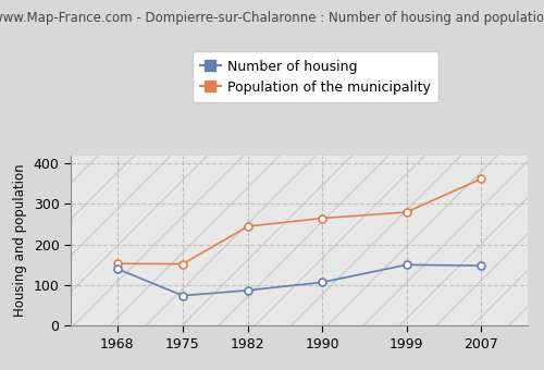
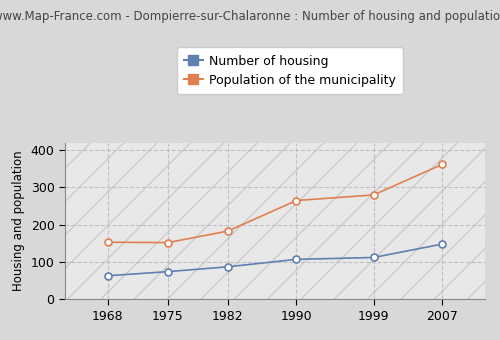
Number of housing/1968: 140 -> 63
Population of the municipality/1982: 245 -> 183
Number of housing/1999: 150 -> 112
